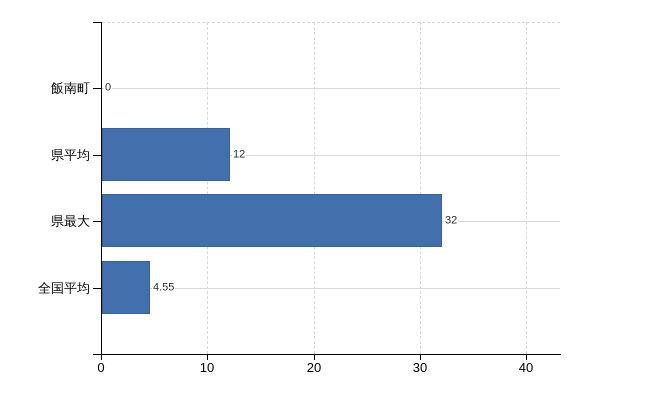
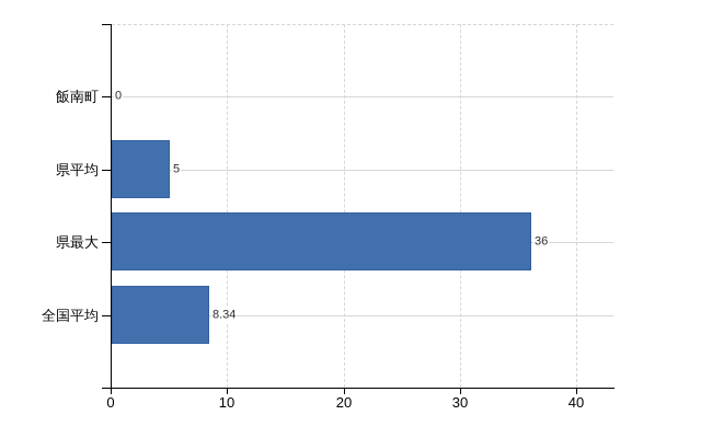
県平均: 12 -> 5
県最大: 32 -> 36
全国平均: 4.55 -> 8.34
